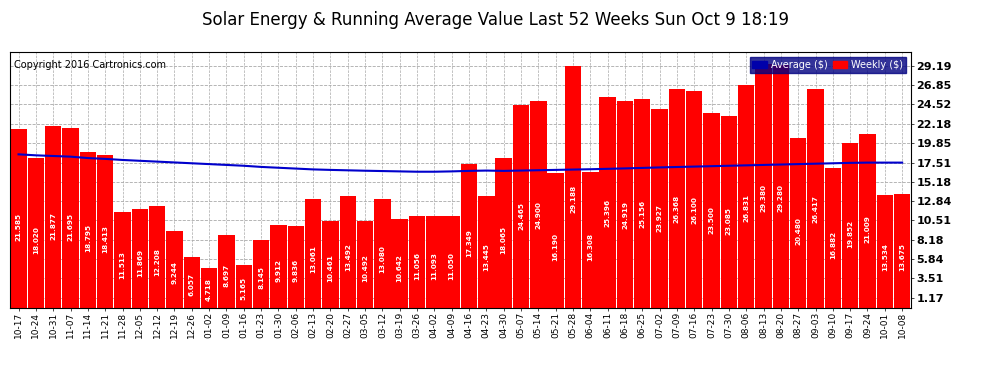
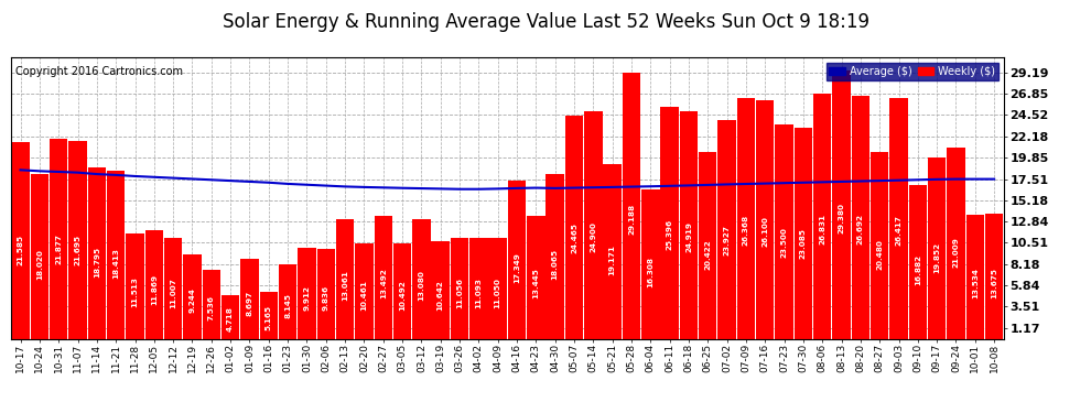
Weekly ($)/12-12: 12.208 -> 11.007
Weekly ($)/12-26: 6.057 -> 7.536
Weekly ($)/05-21: 16.190 -> 19.171
Weekly ($)/06-25: 25.156 -> 20.422
Weekly ($)/08-20: 29.280 -> 26.692
